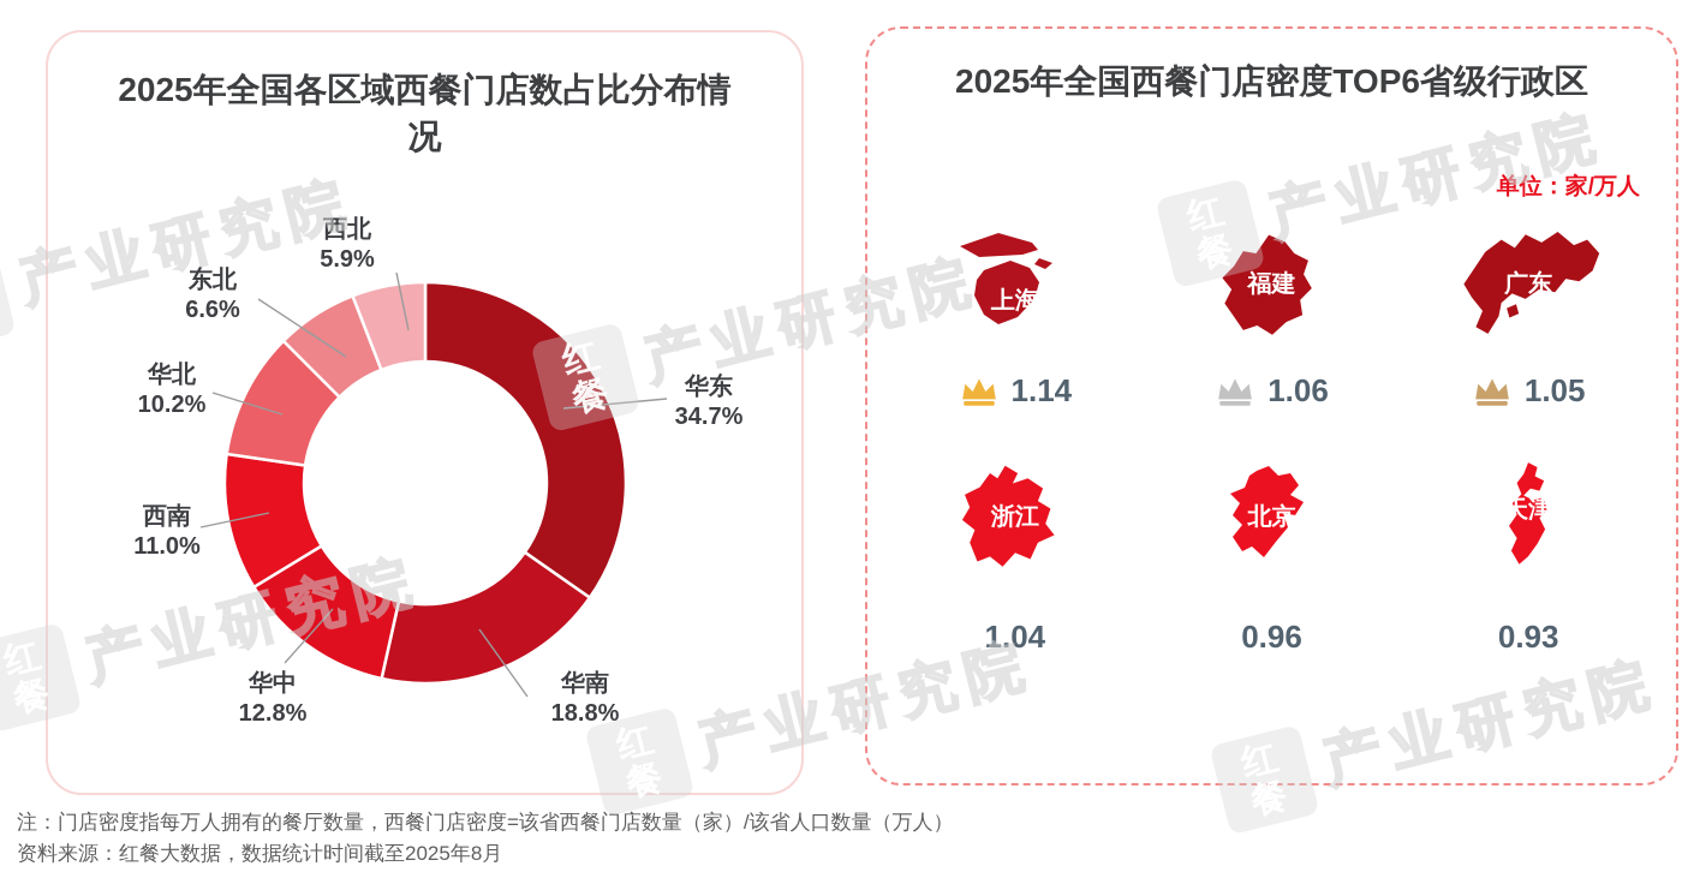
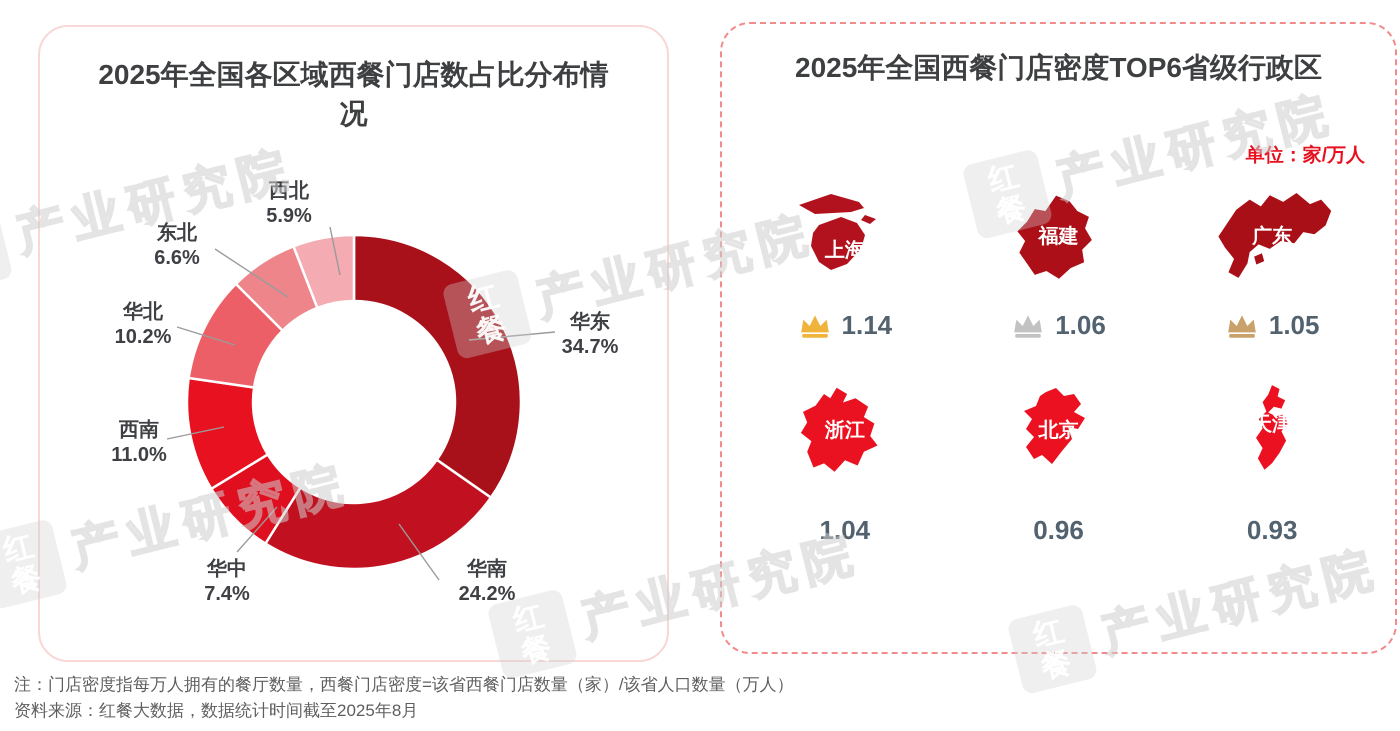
2025年全国各区域西餐门店数占比分布情况/华南: 18.8% -> 24.2%
2025年全国各区域西餐门店数占比分布情况/华中: 12.8% -> 7.4%
